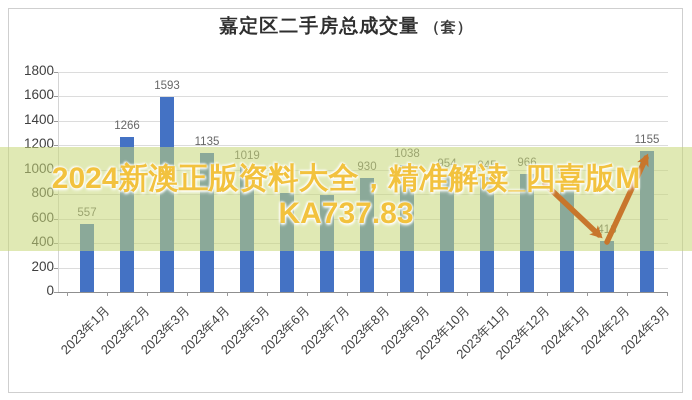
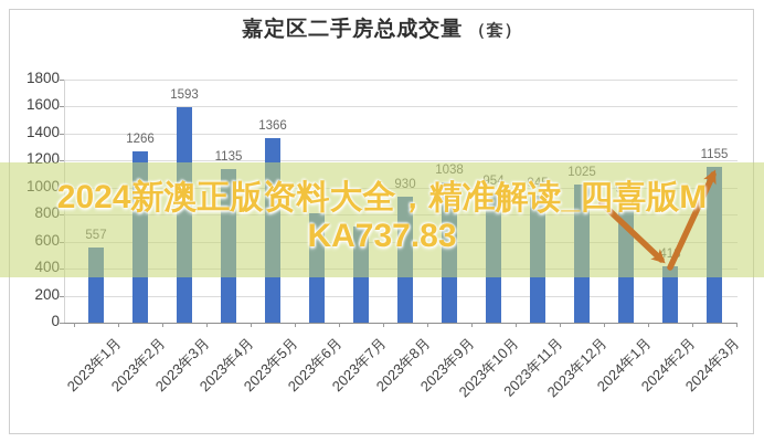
2023年5月: 1019 -> 1366
2023年7月: 800 -> 710
2023年12月: 966 -> 1025
